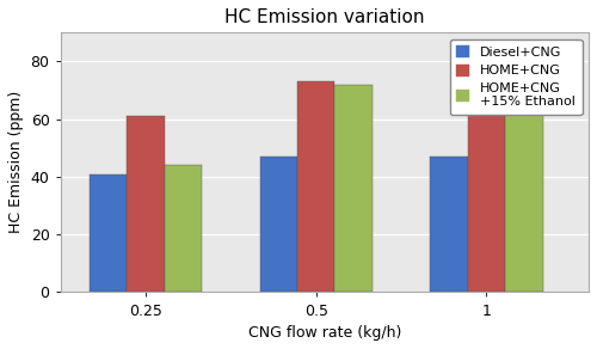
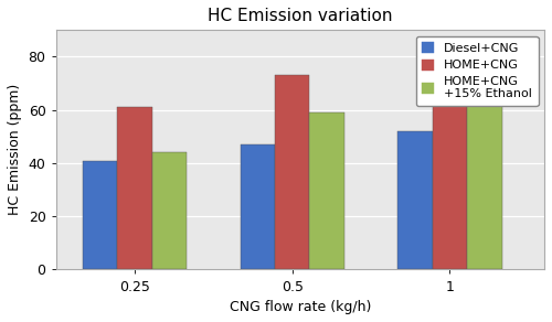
HOME+CNG +15% Ethanol/0.5: 72 -> 59
Diesel+CNG/1: 47 -> 52
